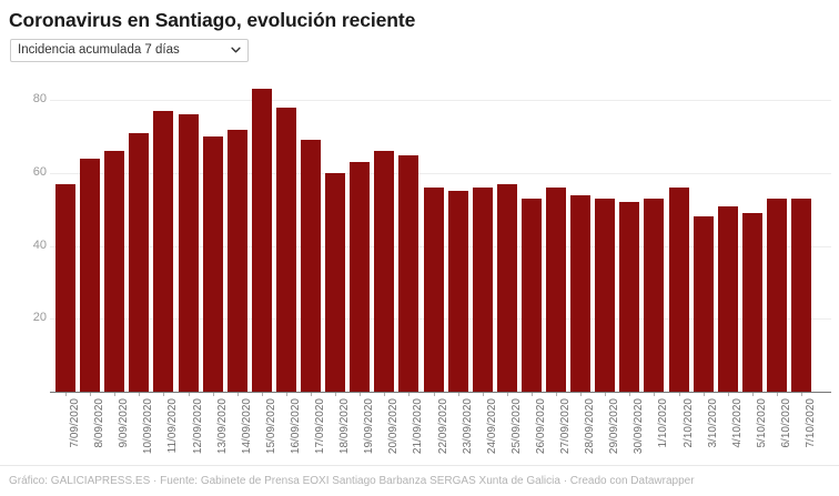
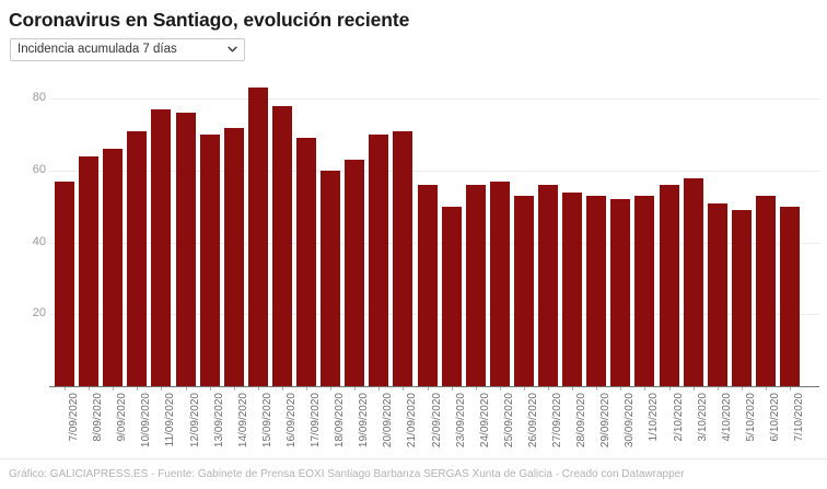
20/09/2020: 66 -> 70
21/09/2020: 65 -> 71
23/09/2020: 55 -> 50
3/10/2020: 48 -> 58
7/10/2020: 53 -> 50
